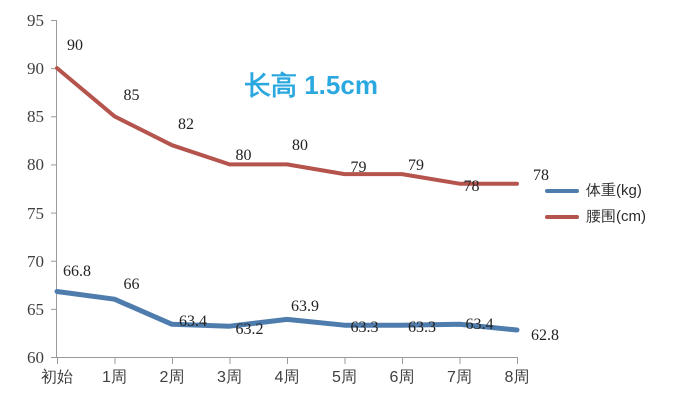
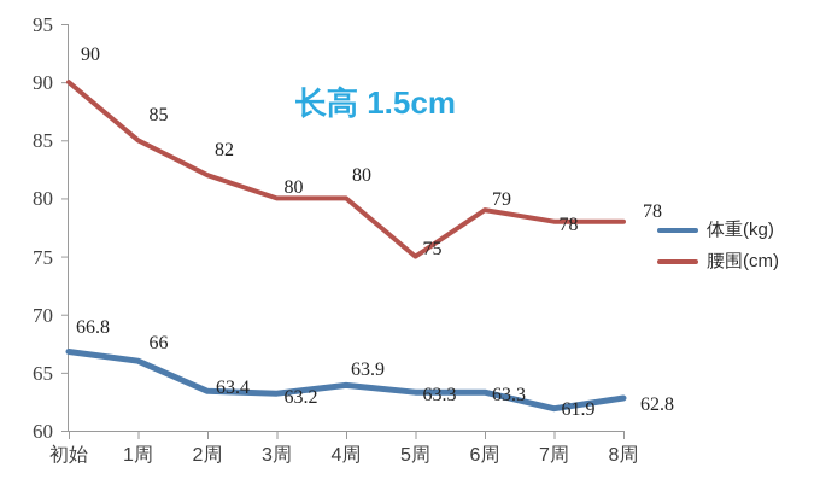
腰围(cm)/5周: 79 -> 75
体重(kg)/7周: 63.4 -> 61.9
